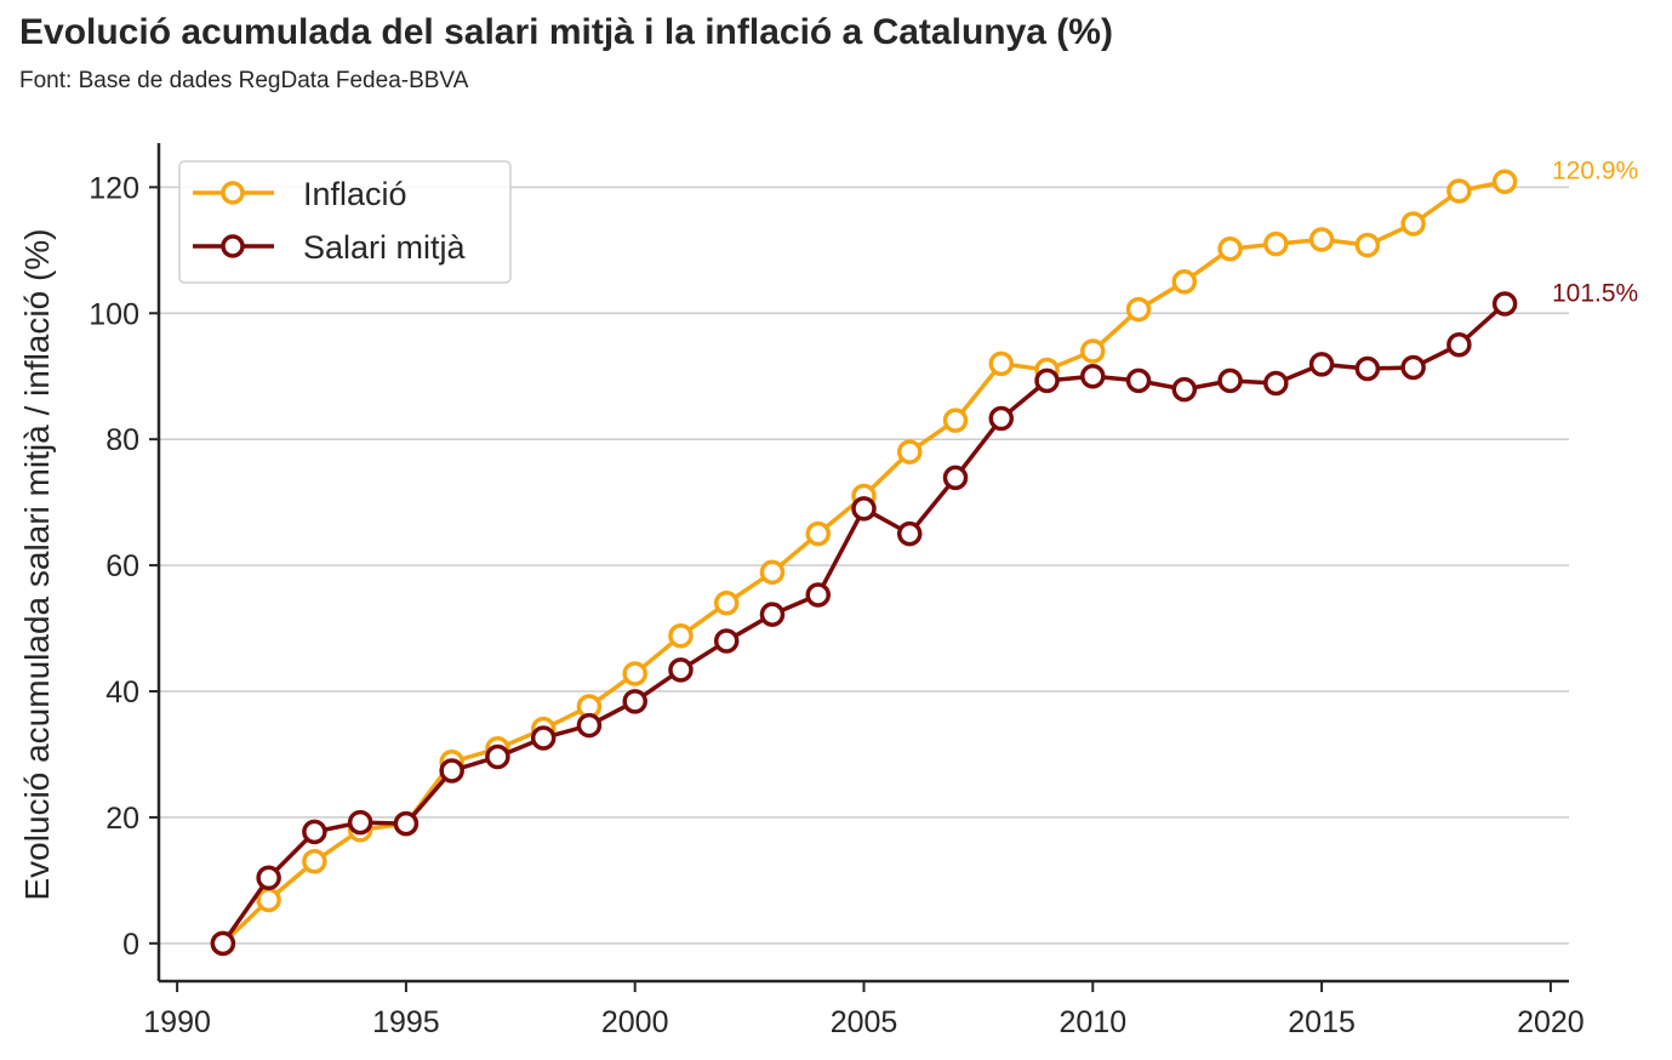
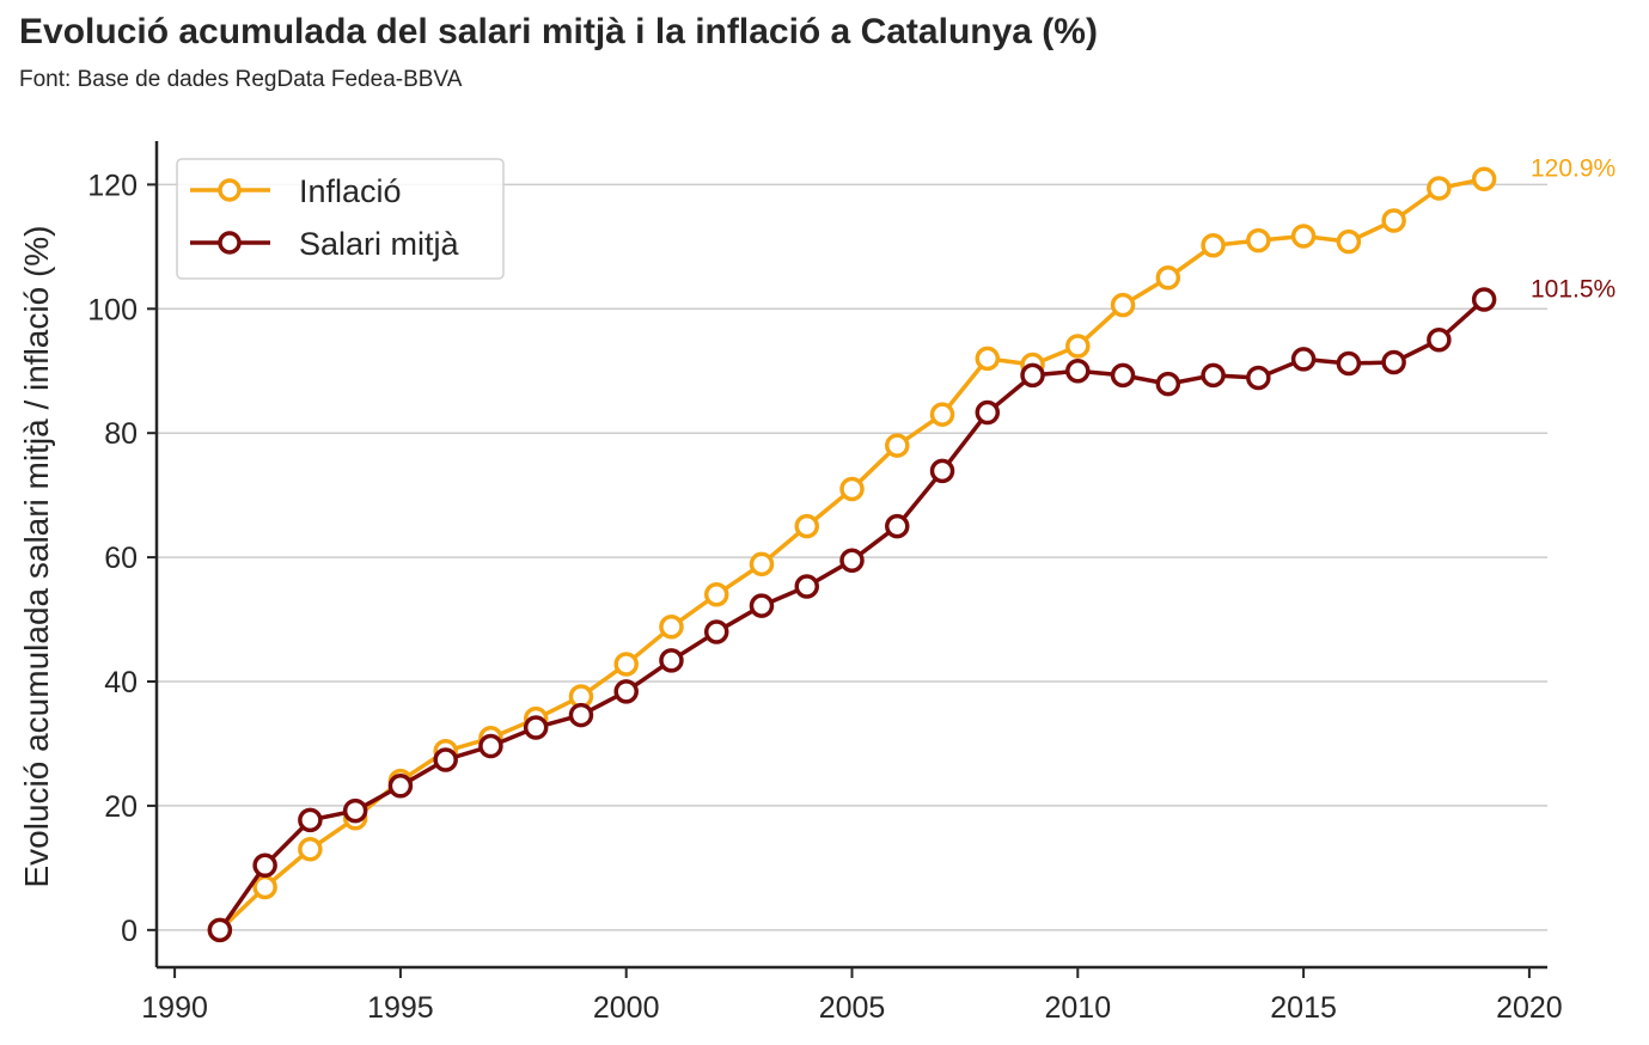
Inflació/1995: 19 -> 24
Salari mitjà/1995: 19 -> 23
Salari mitjà/2005: 69 -> 60
